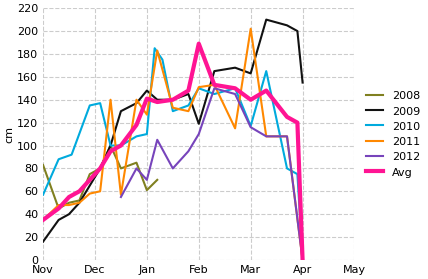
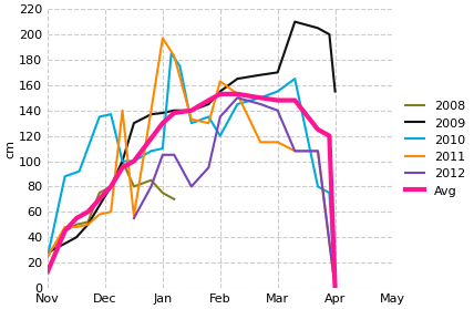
2008/Nov: 83 -> 25
2009/Nov: 16 -> 28
2010/Nov: 57 -> 25
2011/Nov: 35 -> 25
Avg/Nov: 35 -> 13
2008/Jan: 61 -> 75
2009/Jan: 148 -> 138
2011/Jan: 127 -> 197
2012/Jan: 70 -> 105
Avg/Jan: 141 -> 130
2009/Feb: 119 -> 155
2010/Feb: 150 -> 120
2011/Feb: 151 -> 163
2012/Feb: 110 -> 135
Avg/Feb: 189 -> 153
2009/Mar: 163 -> 170
2010/Mar: 117 -> 155
2011/Mar: 202 -> 115
2012/Mar: 116 -> 140
Avg/Mar: 140 -> 148
